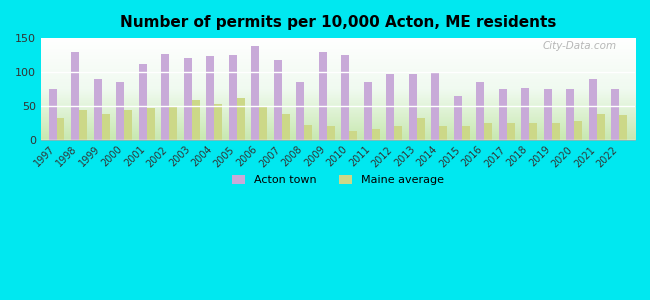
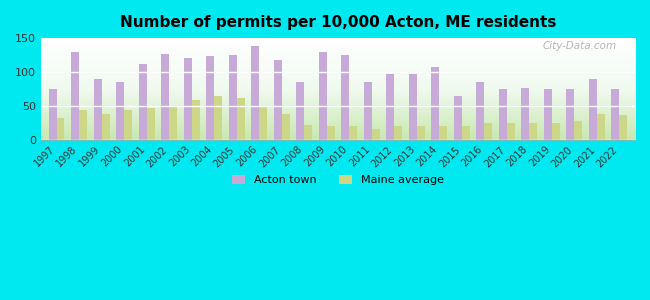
Maine average/2004: 52 -> 64
Maine average/2010: 12 -> 20
Maine average/2013: 32 -> 20
Acton town/2014: 98 -> 107
